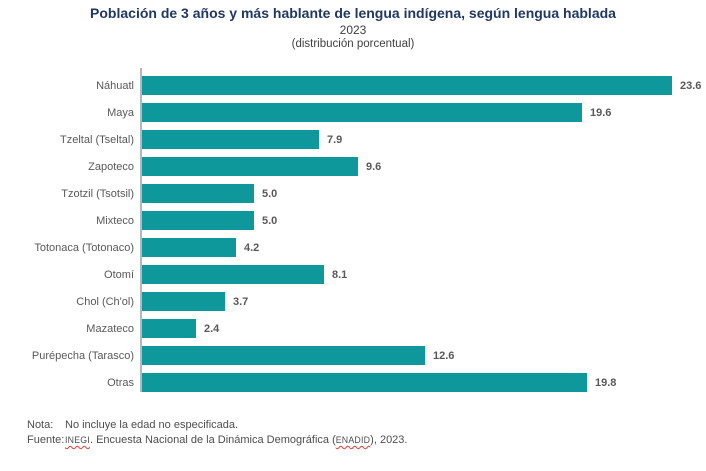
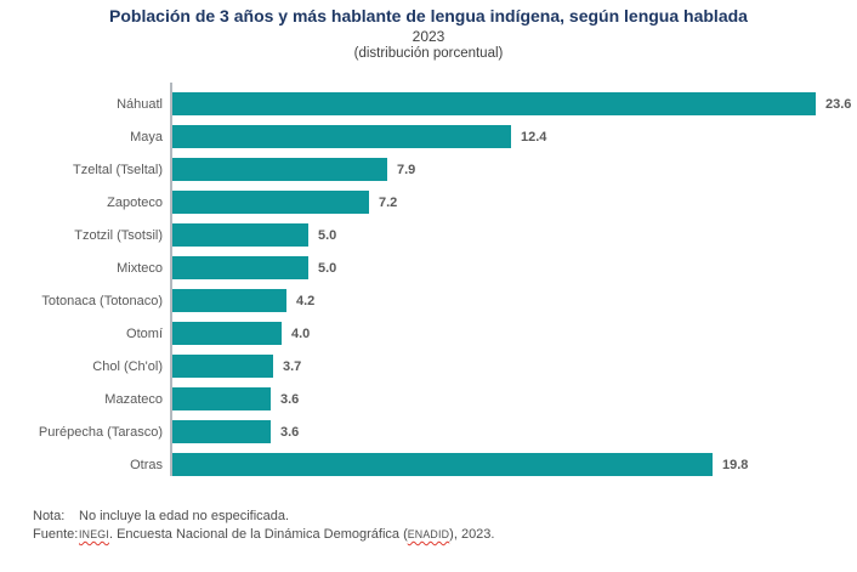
Maya: 19.6 -> 12.4
Zapoteco: 9.6 -> 7.2
Otomí: 8.1 -> 4.0
Mazateco: 2.4 -> 3.6
Purépecha (Tarasco): 12.6 -> 3.6
